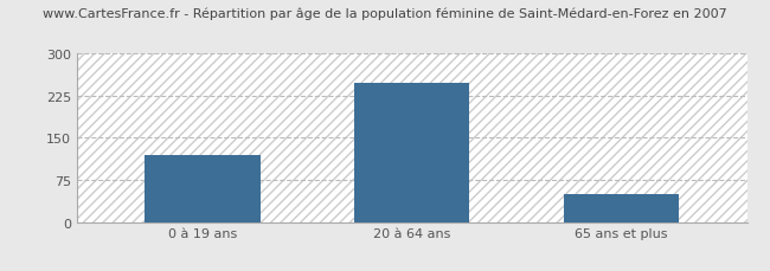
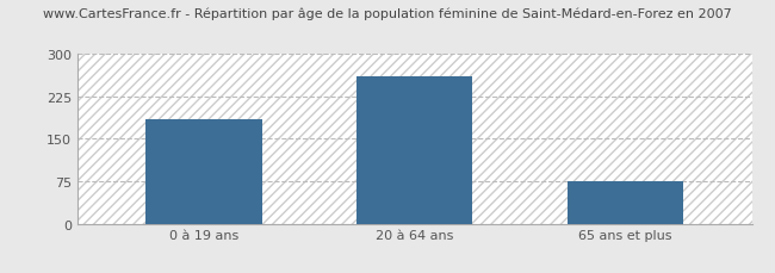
0 à 19 ans: 120 -> 185
20 à 64 ans: 248 -> 260
65 ans et plus: 50 -> 75
